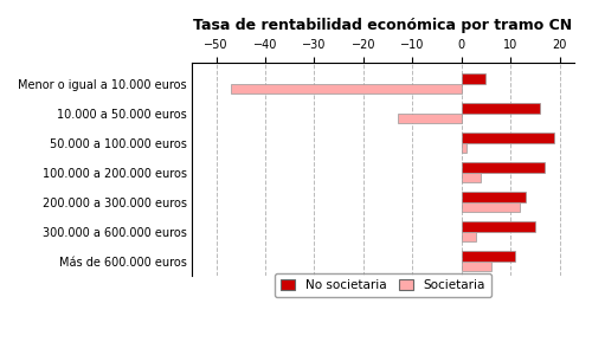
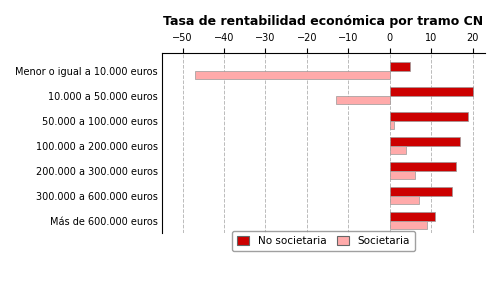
No societaria/10.000 a 50.000 euros: 16 -> 20
No societaria/200.000 a 300.000 euros: 13 -> 16
Societaria/200.000 a 300.000 euros: 12 -> 6
Societaria/300.000 a 600.000 euros: 3 -> 7
Societaria/Más de 600.000 euros: 6 -> 9
